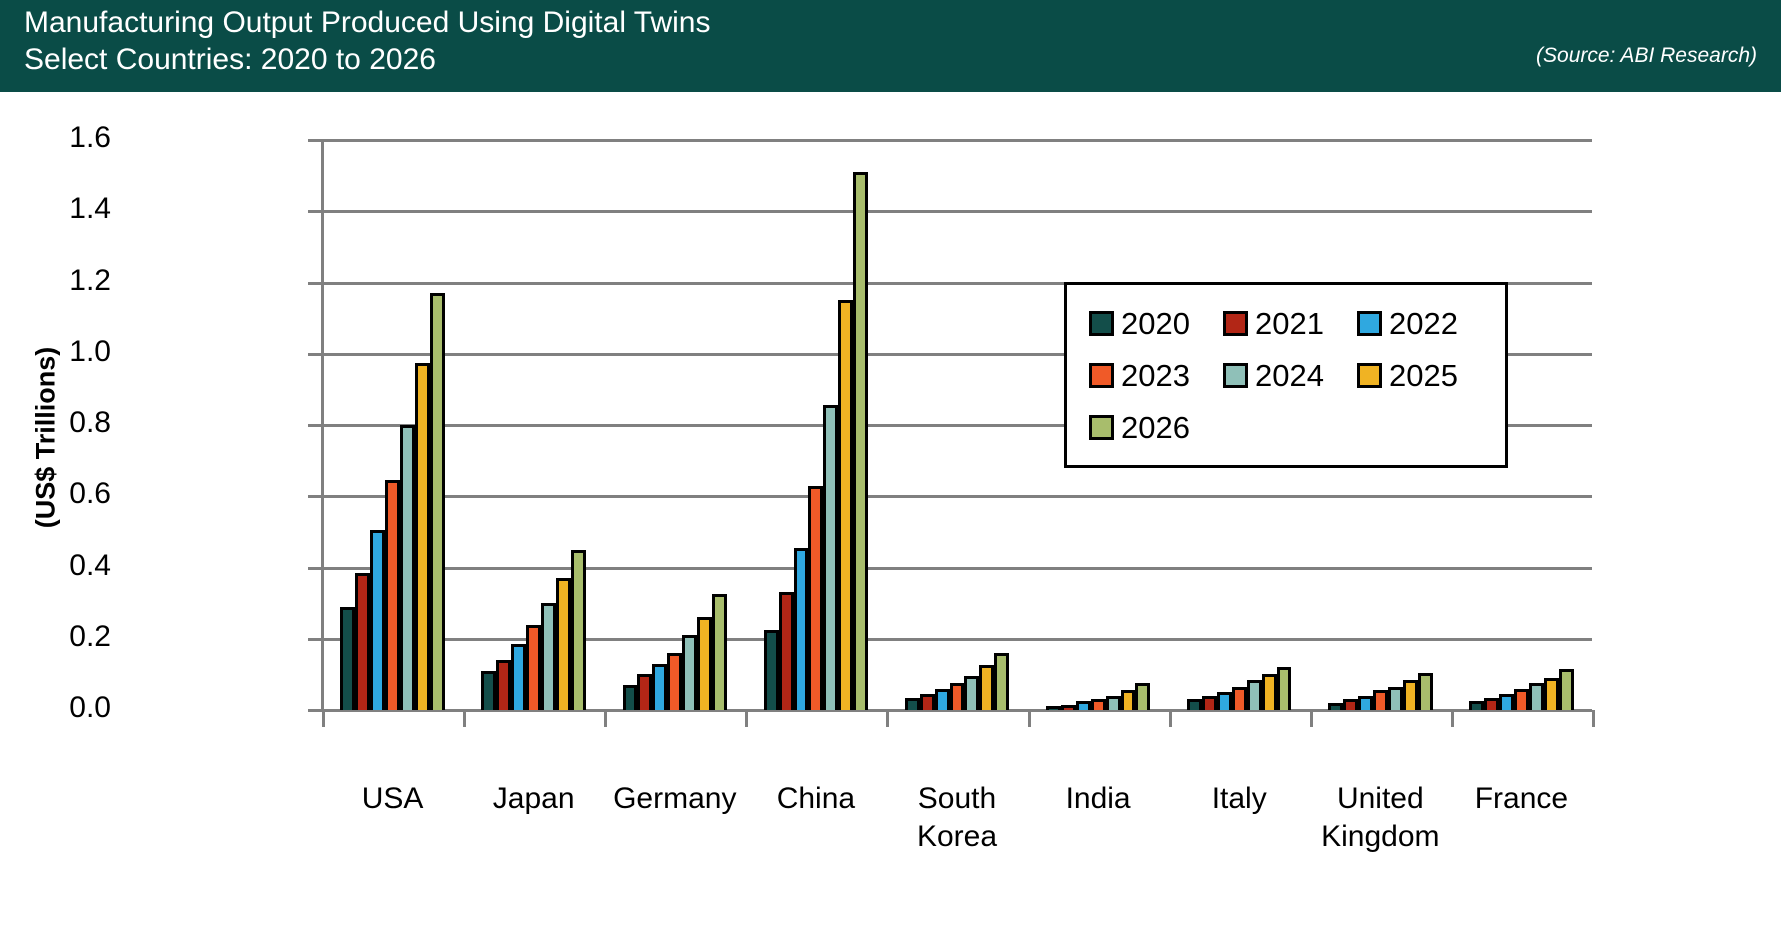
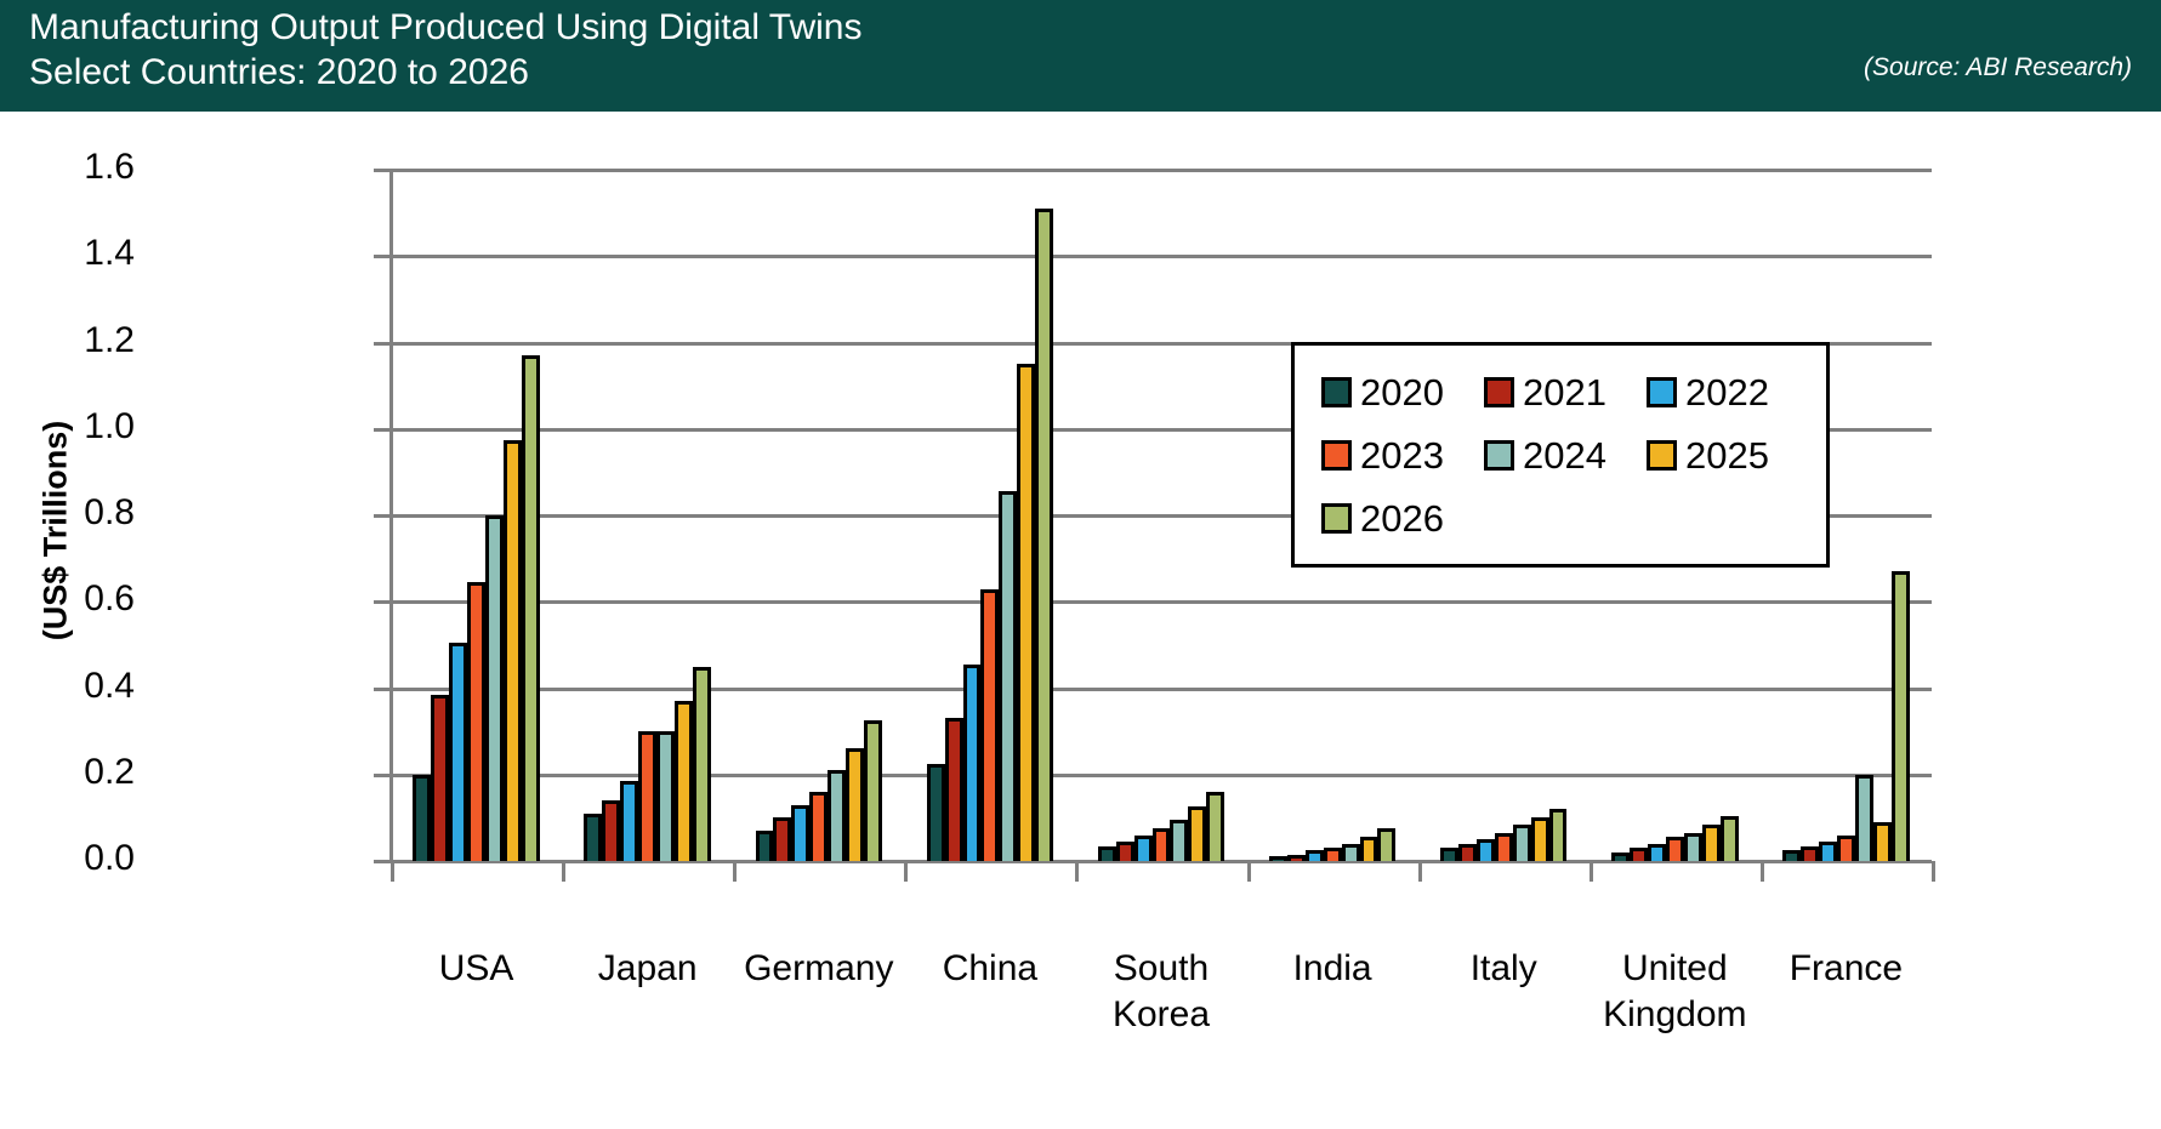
2020/USA: 0.29 -> 0.20
2023/Japan: 0.24 -> 0.30
2024/France: 0.07 -> 0.20
2026/France: 0.12 -> 0.67
